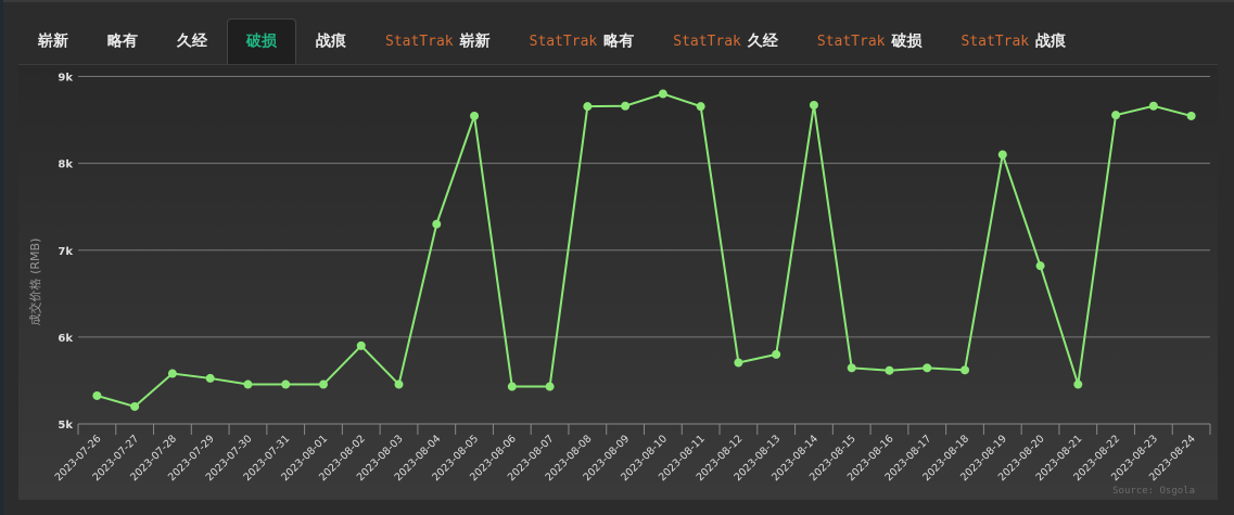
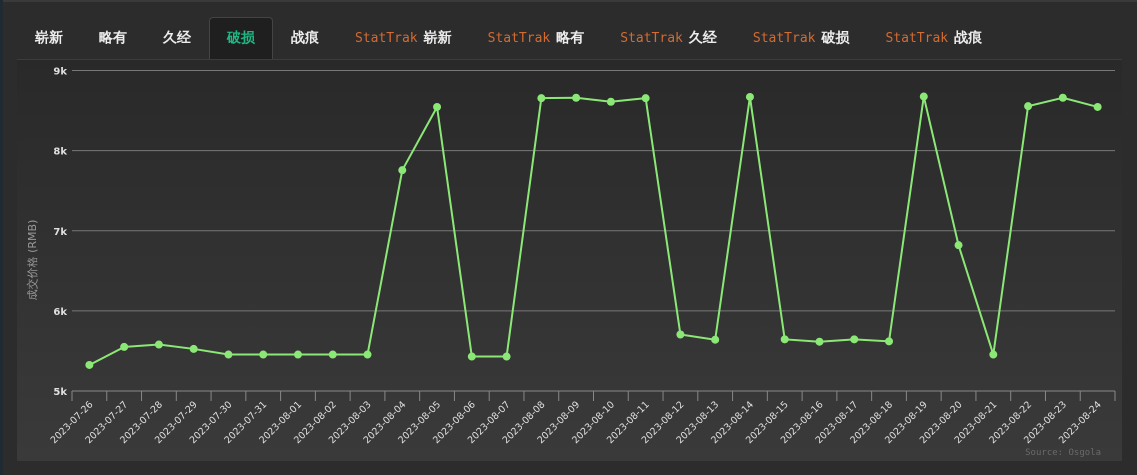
2023-07-27: 5.2k -> 5.6k
2023-08-02: 5.9k -> 5.5k
2023-08-04: 7.3k -> 7.8k
2023-08-10: 8.8k -> 8.6k
2023-08-13: 5.8k -> 5.6k
2023-08-19: 8.1k -> 8.7k
